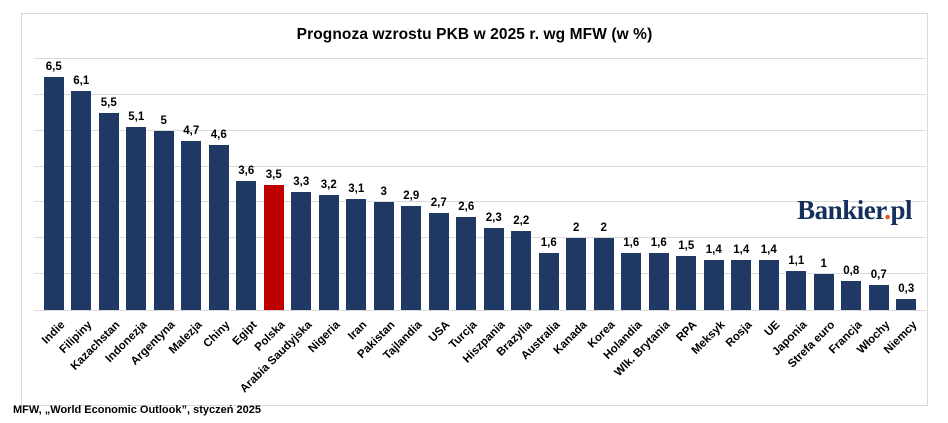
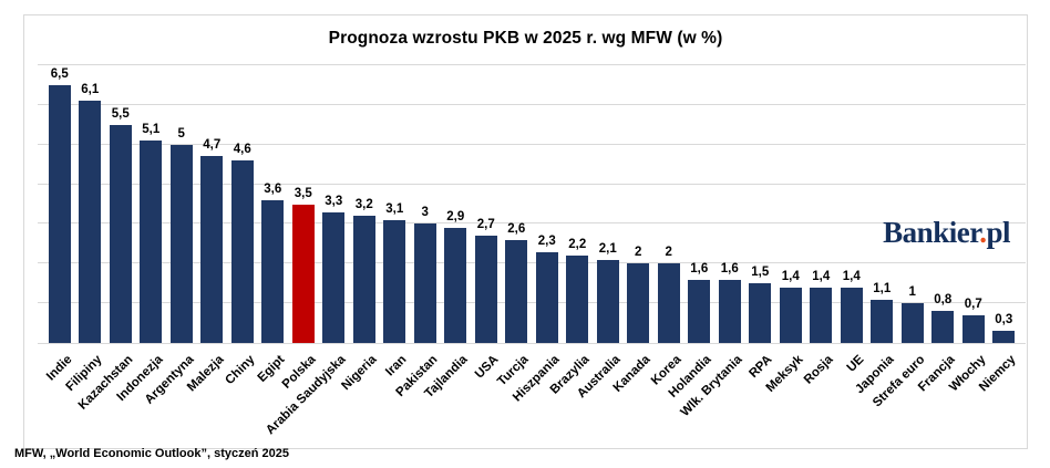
Australia: 1,6 -> 2,1
